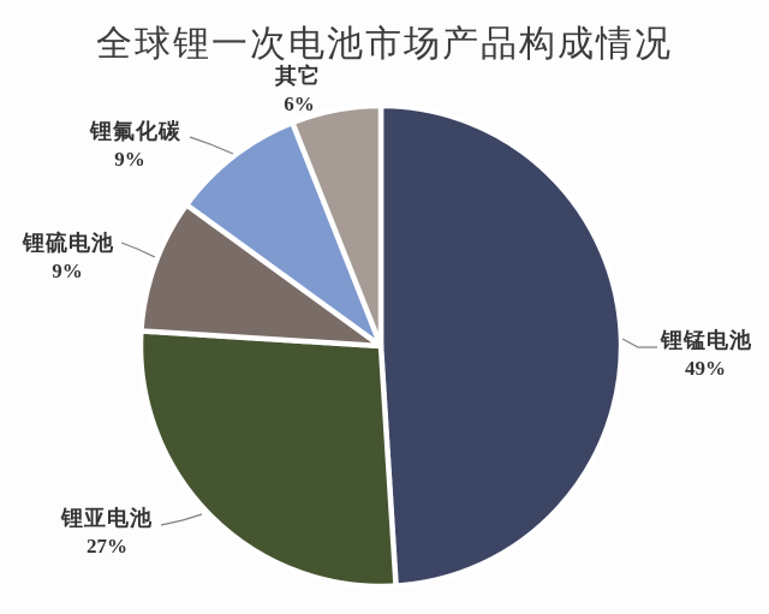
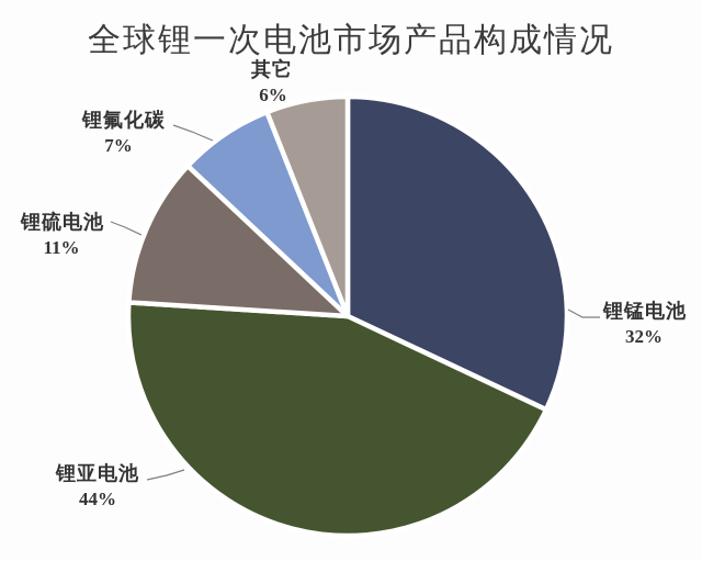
锂锰电池: 49% -> 32%
锂亚电池: 27% -> 44%
锂硫电池: 9% -> 11%
锂氟化碳: 9% -> 7%
